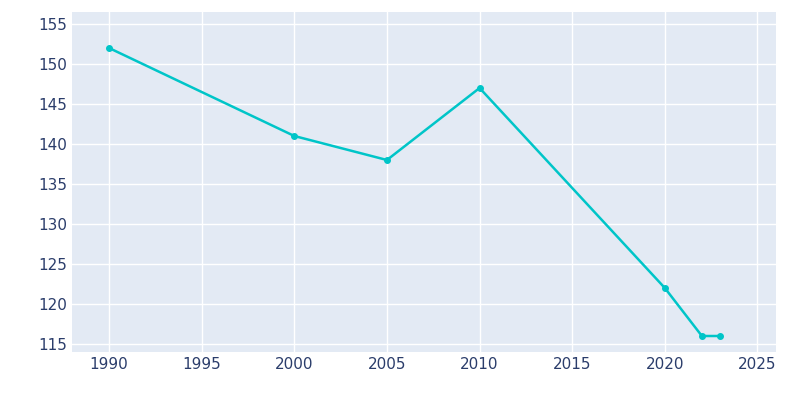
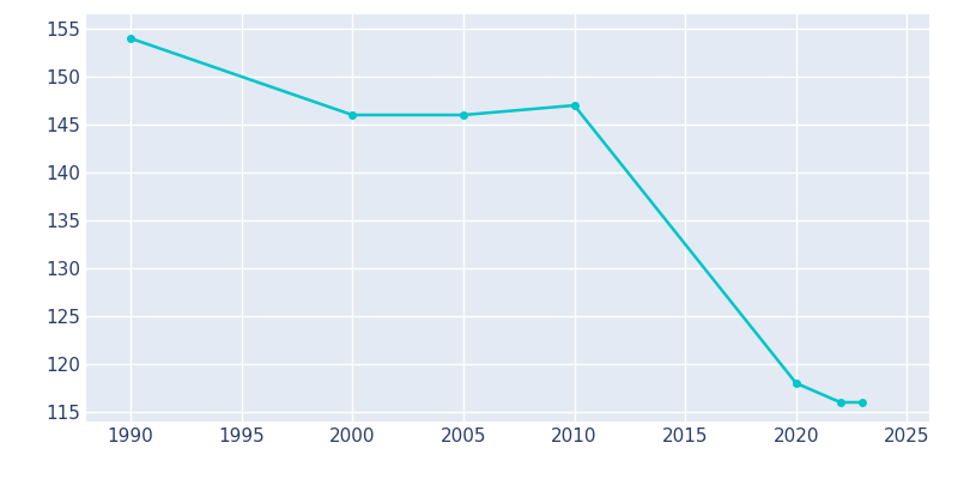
1990: 152 -> 154
2000: 141 -> 146
2005: 138 -> 146
2020: 122 -> 118
